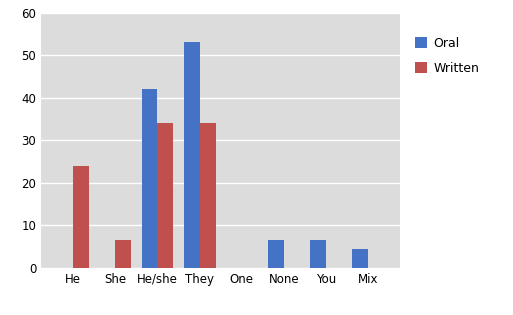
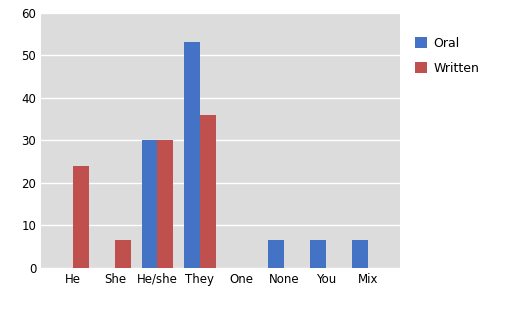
Oral/He/she: 42.0 -> 30.0
Written/He/she: 34.0 -> 30.0
Written/They: 34.0 -> 36.0
Oral/Mix: 4.5 -> 6.5
